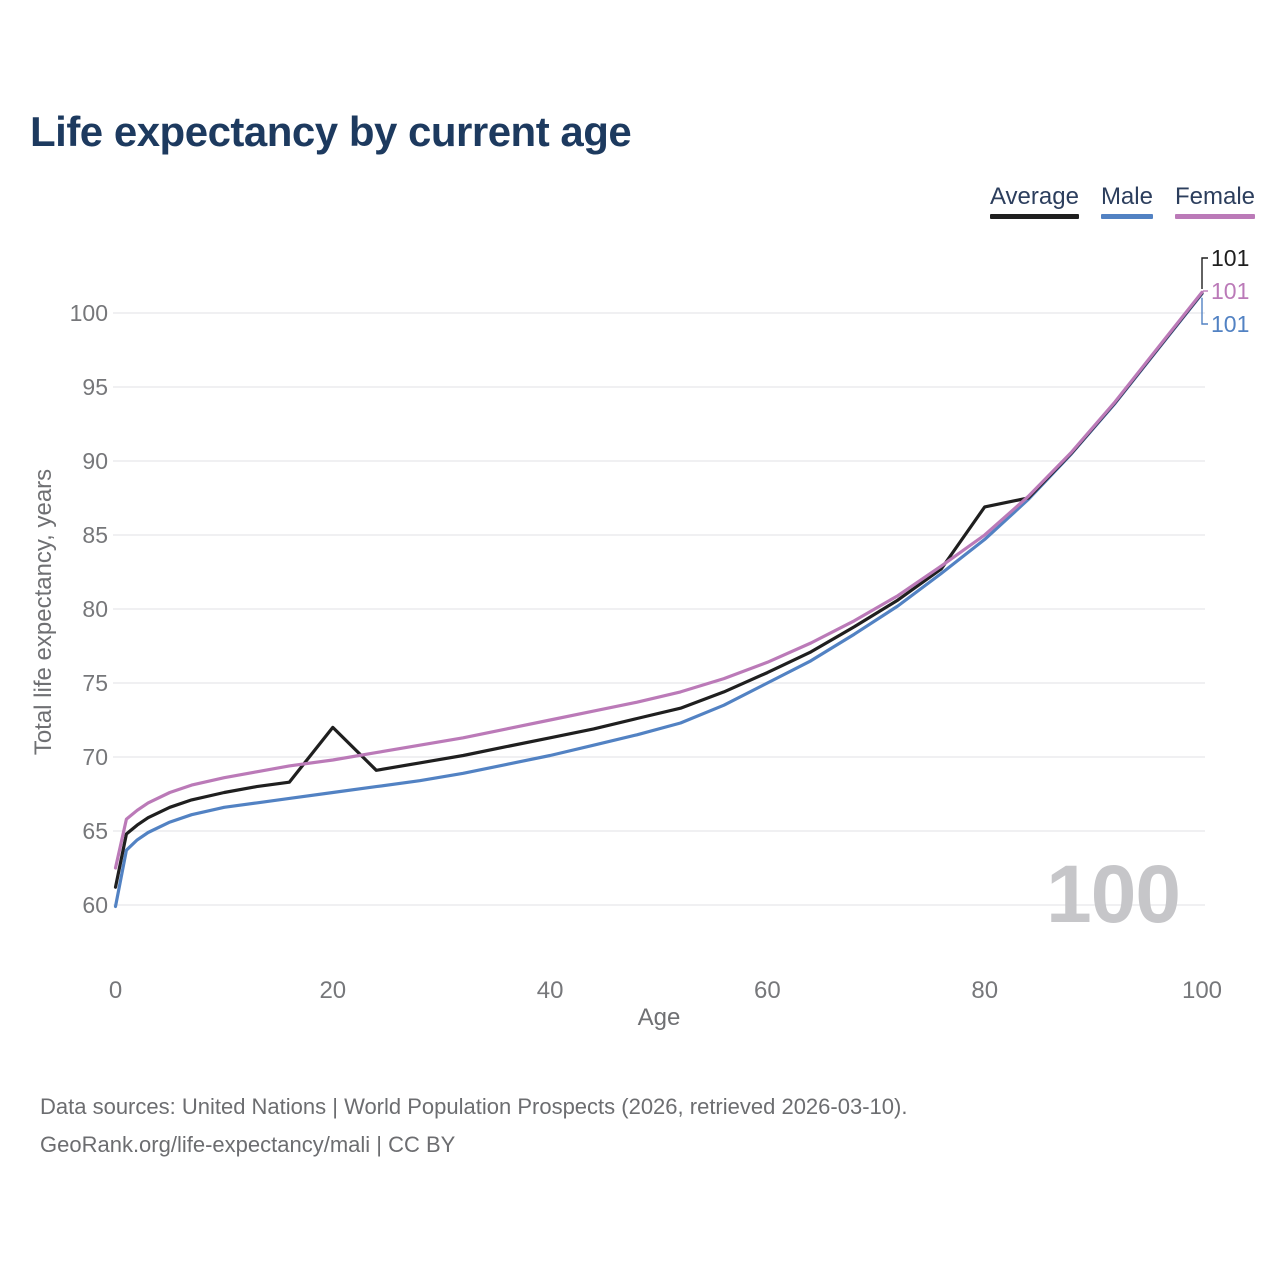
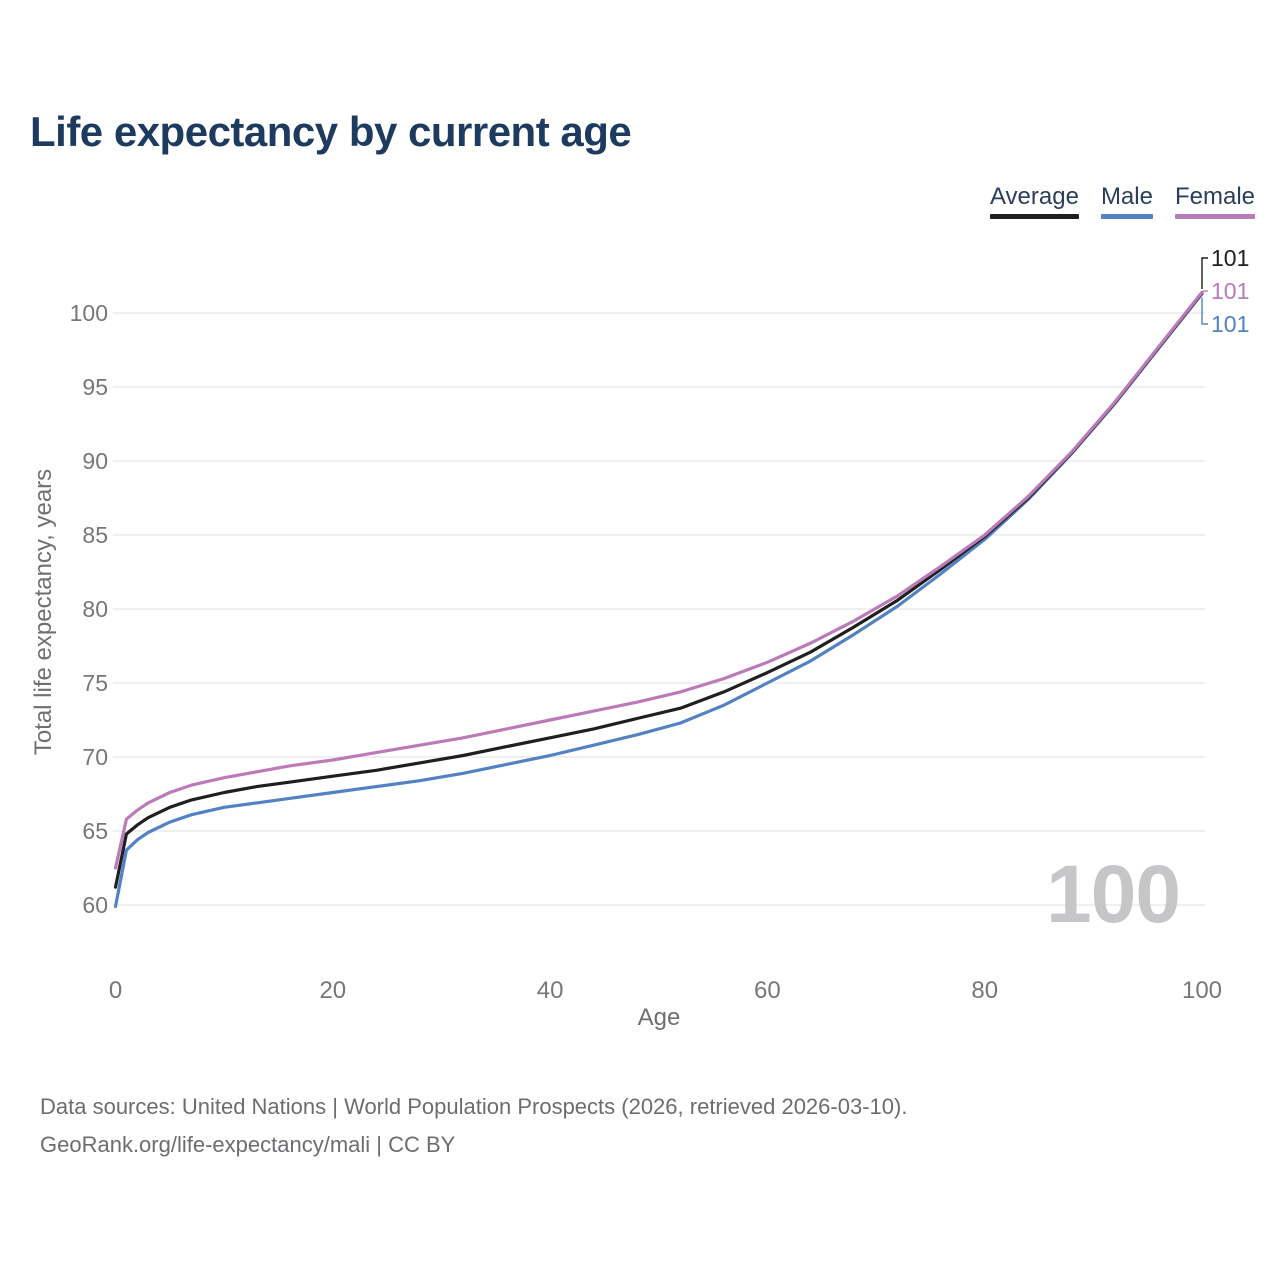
Average/20: 72.0 -> 68.7
Average/80: 86.9 -> 84.9
